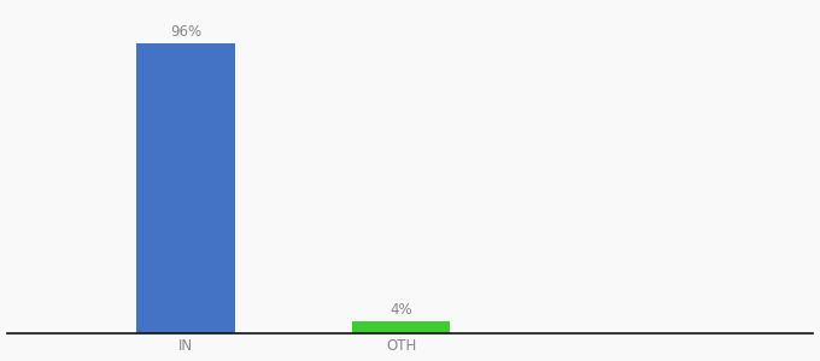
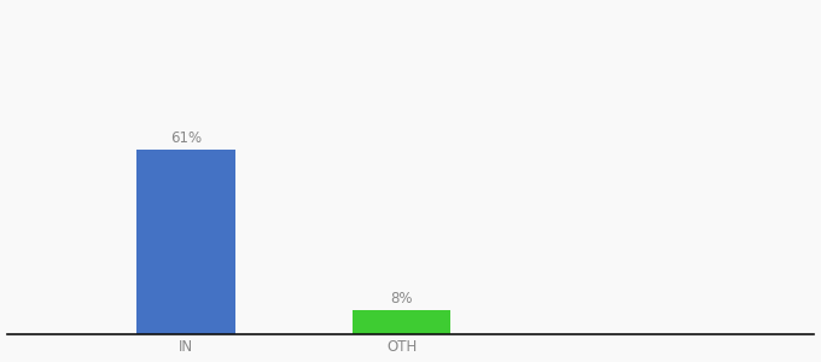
IN: 96% -> 61%
OTH: 4% -> 8%
